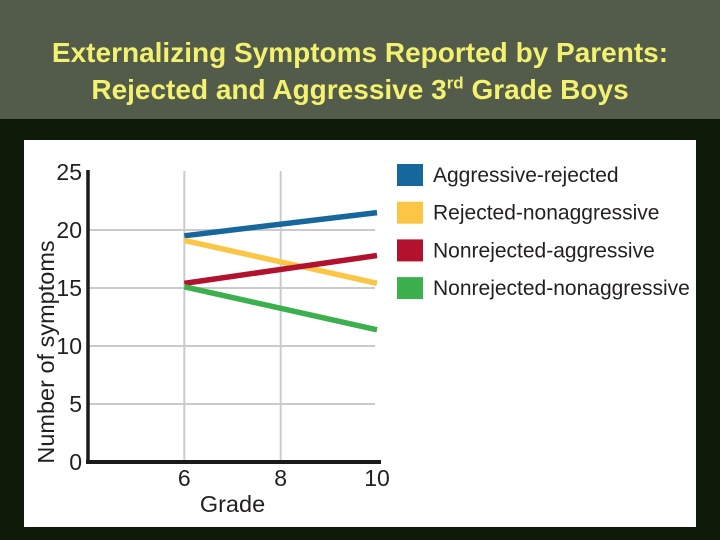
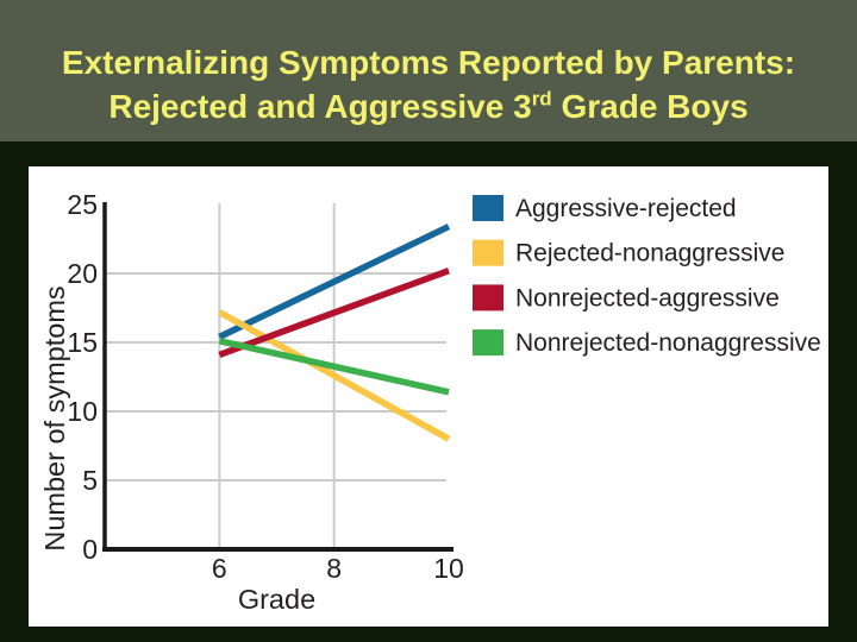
Aggressive-rejected/6: 19.5 -> 15.4
Rejected-nonaggressive/6: 19.1 -> 17.2
Nonrejected-aggressive/6: 15.4 -> 14.1
Aggressive-rejected/10: 21.5 -> 23.4
Rejected-nonaggressive/10: 15.4 -> 8.0
Nonrejected-aggressive/10: 17.8 -> 20.2
